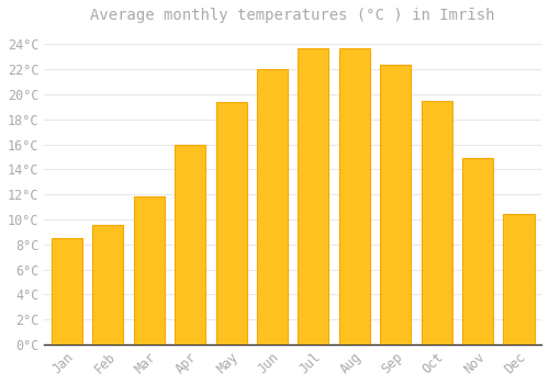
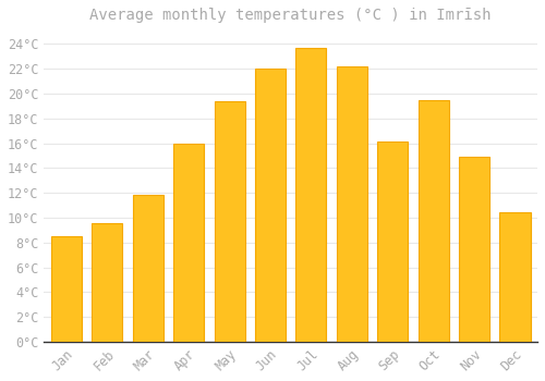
Aug: 23.7°C -> 22.2°C
Sep: 22.4°C -> 16.1°C
